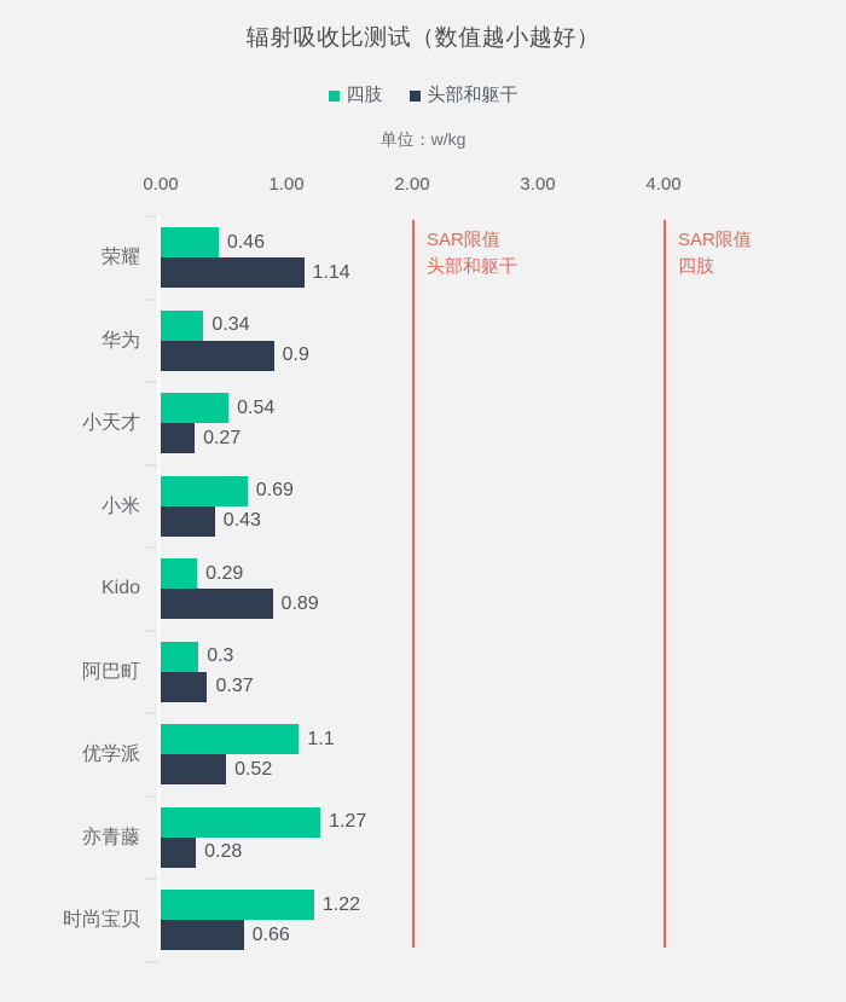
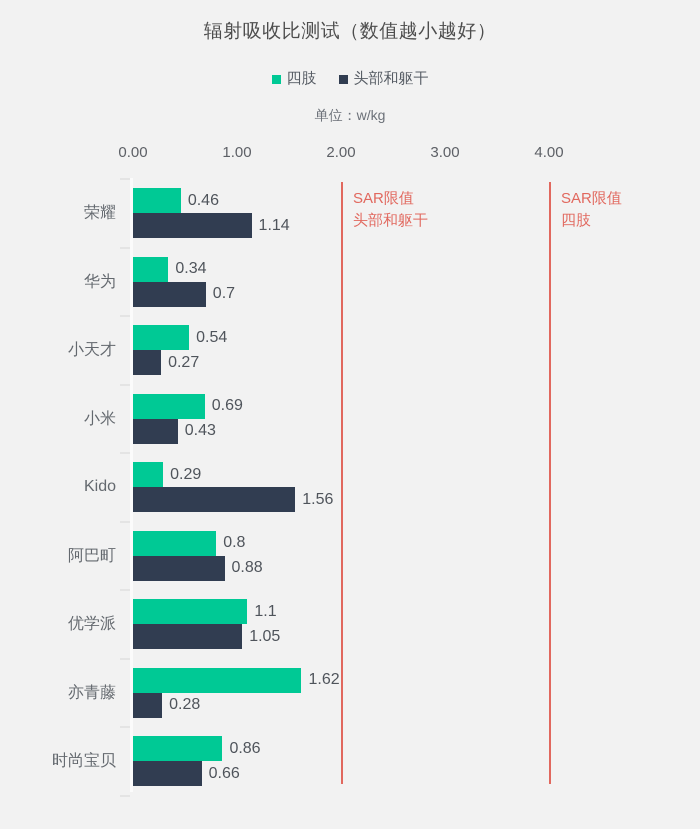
头部和躯干/华为: 0.9 -> 0.7
头部和躯干/Kido: 0.89 -> 1.56
四肢/阿巴町: 0.3 -> 0.8
头部和躯干/阿巴町: 0.37 -> 0.88
头部和躯干/优学派: 0.52 -> 1.05
四肢/亦青藤: 1.27 -> 1.62
四肢/时尚宝贝: 1.22 -> 0.86
